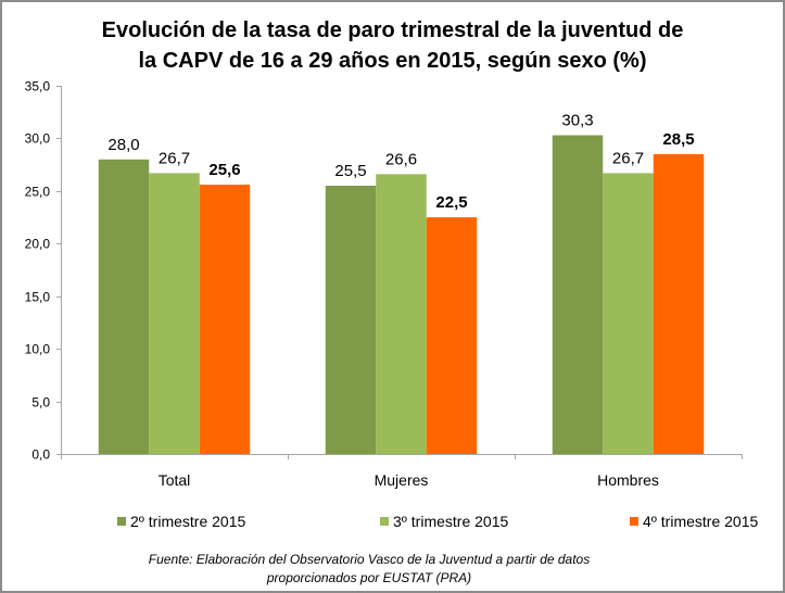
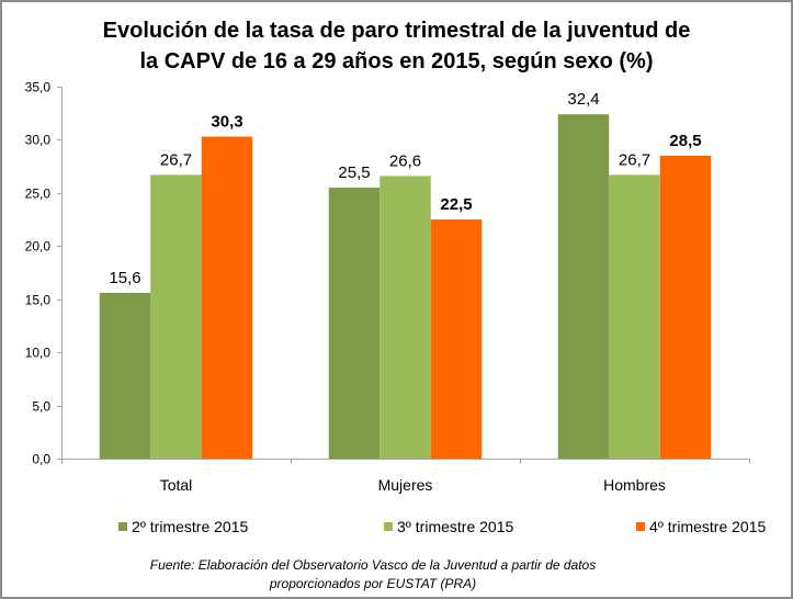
2º trimestre 2015/Total: 28,0 -> 15,6
4º trimestre 2015/Total: 25,6 -> 30,3
2º trimestre 2015/Hombres: 30,3 -> 32,4
